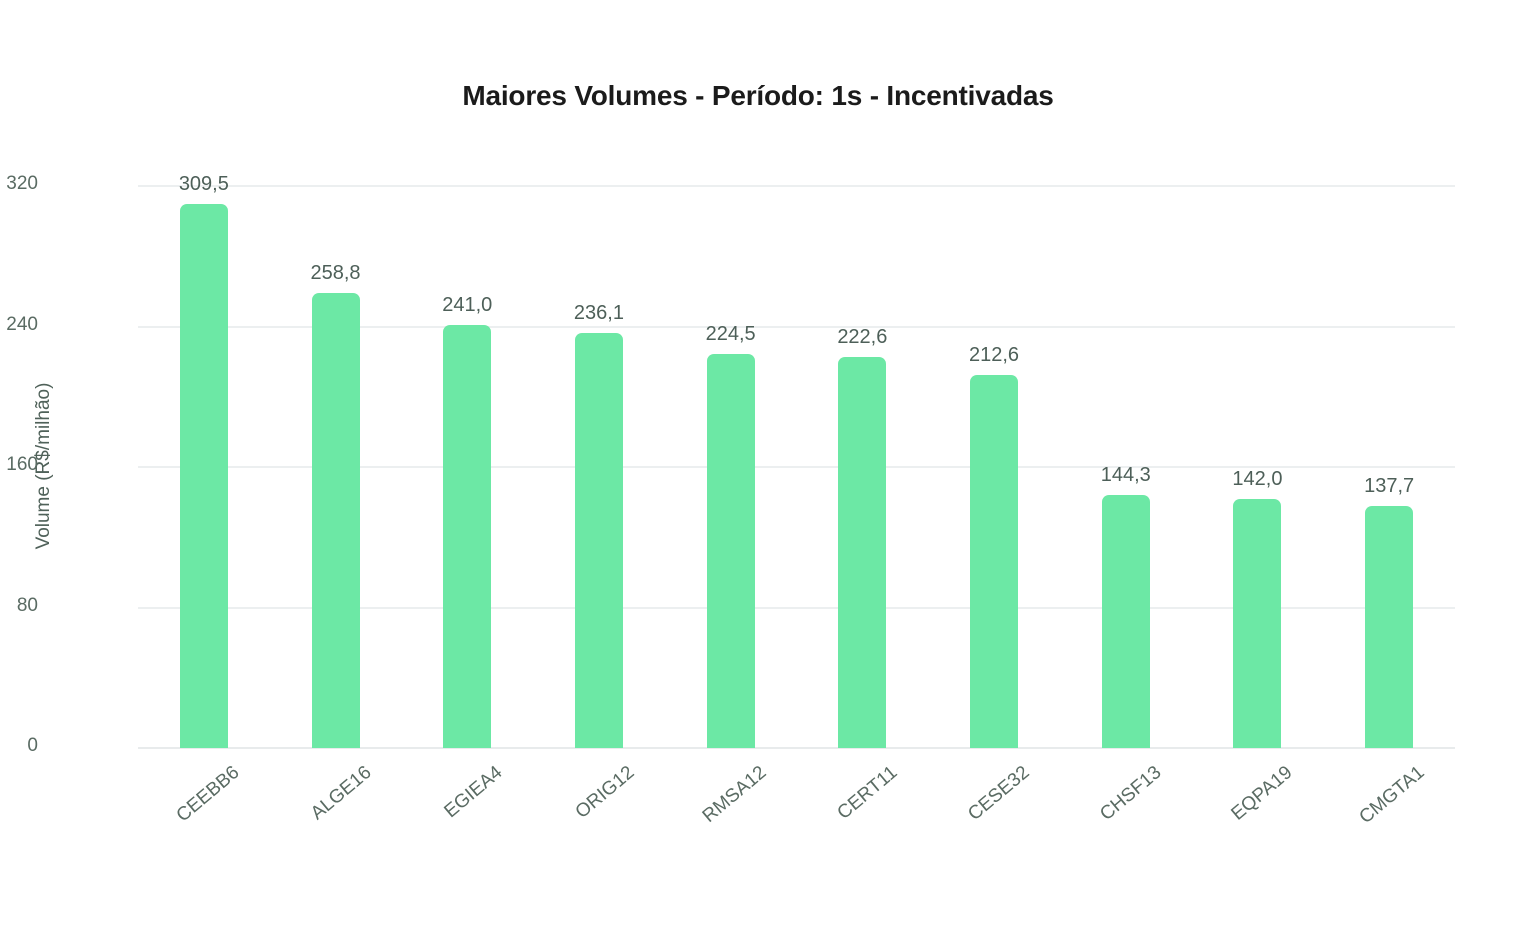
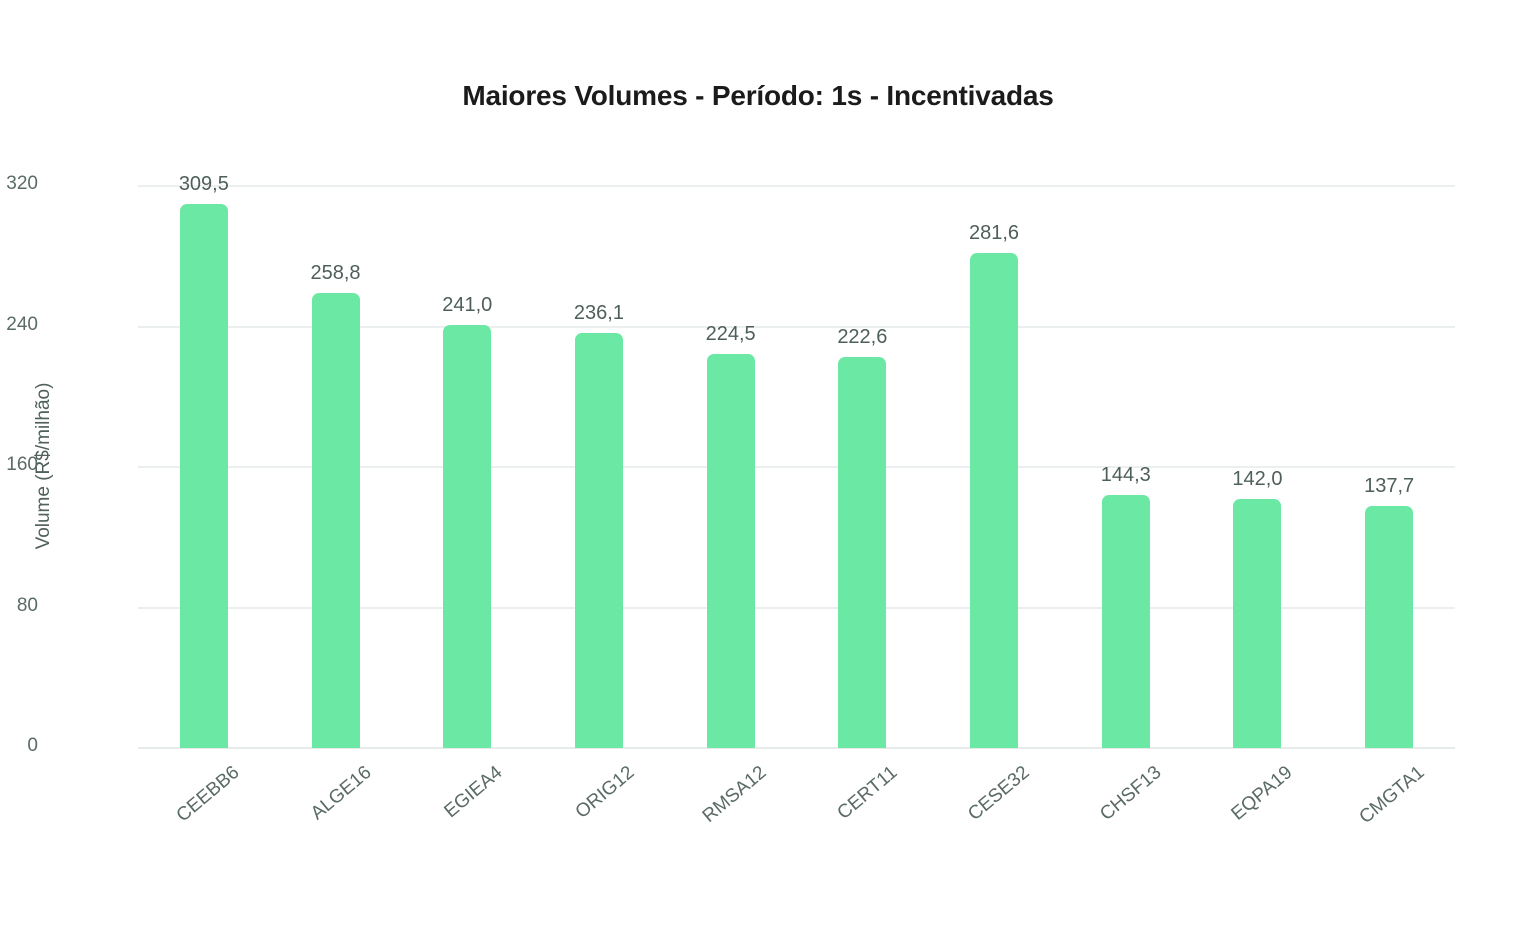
CESE32: 212,6 -> 281,6
